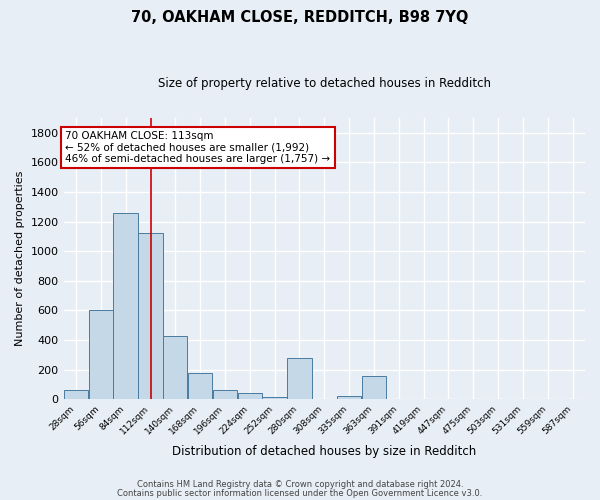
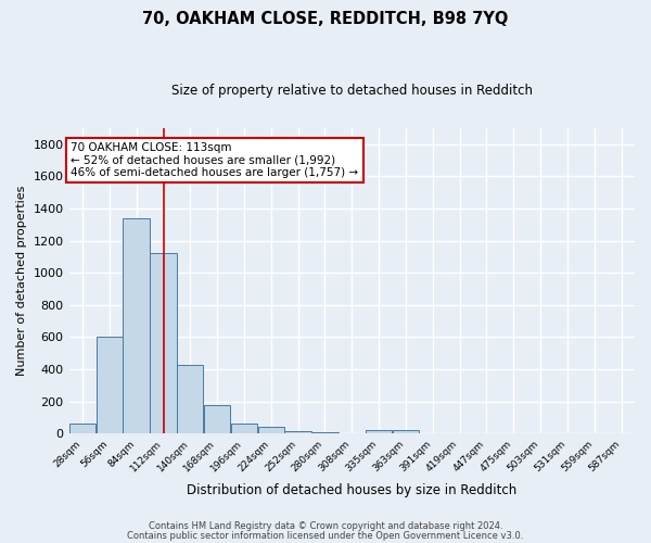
84sqm: 1260 -> 1340
280sqm: 280 -> 0
363sqm: 160 -> 20
